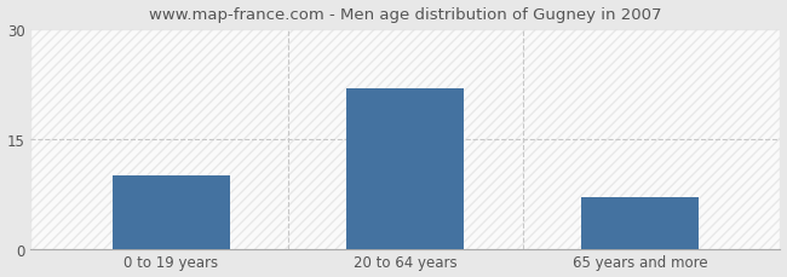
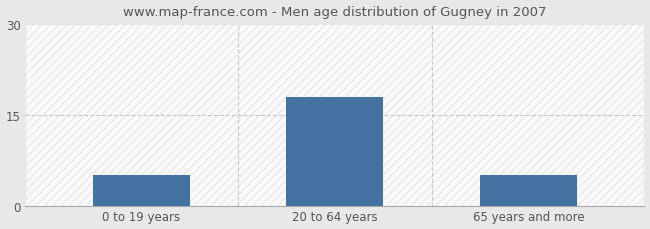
0 to 19 years: 10 -> 5
20 to 64 years: 22 -> 18
65 years and more: 7 -> 5
